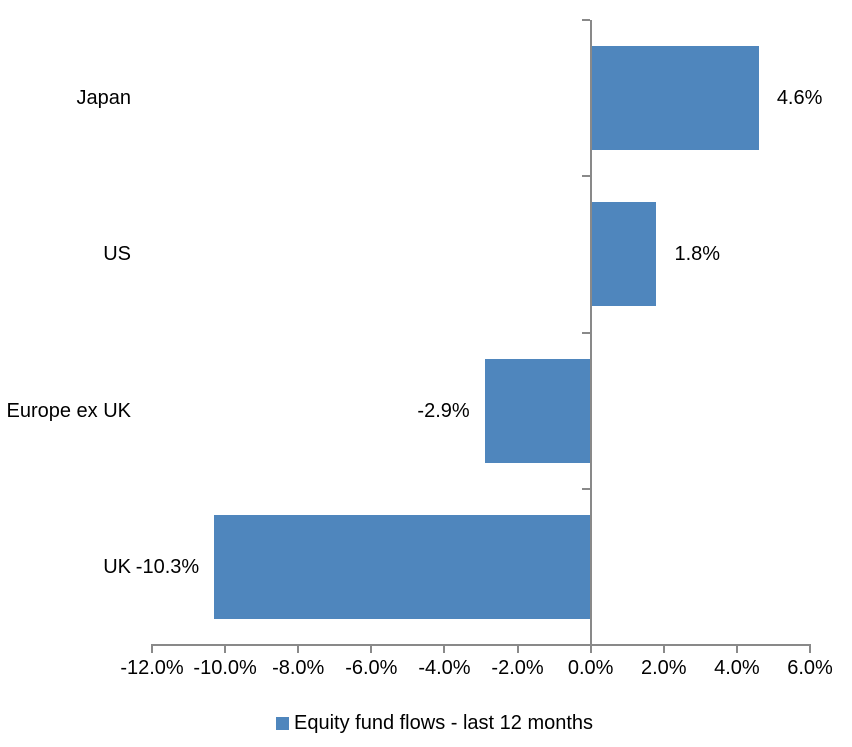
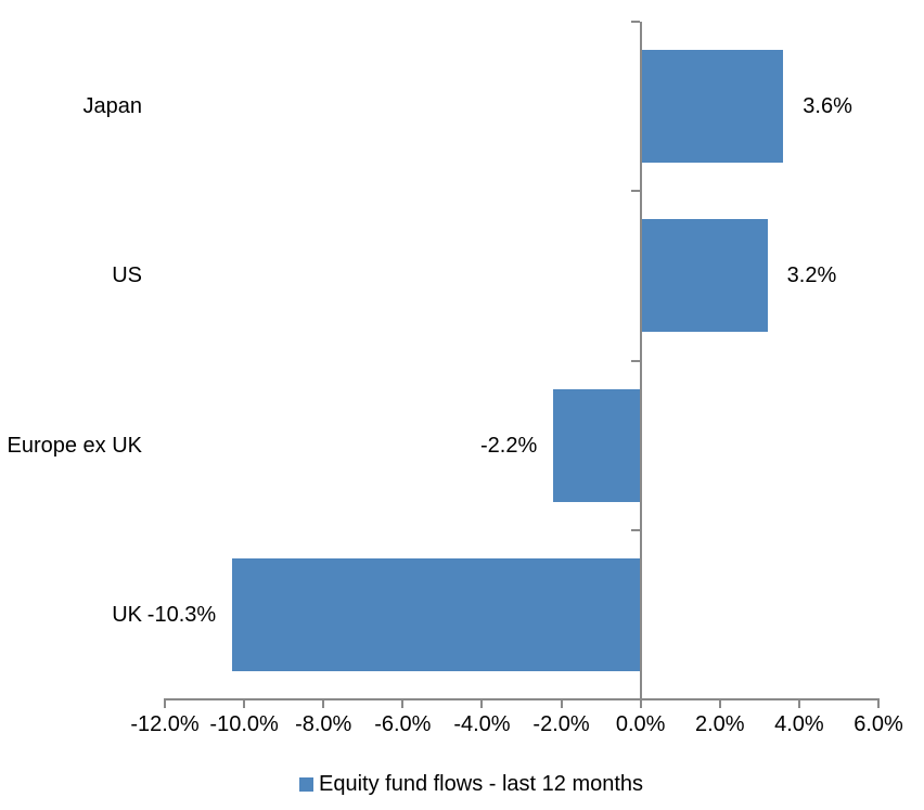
Japan: 4.6% -> 3.6%
US: 1.8% -> 3.2%
Europe ex UK: -2.9% -> -2.2%
